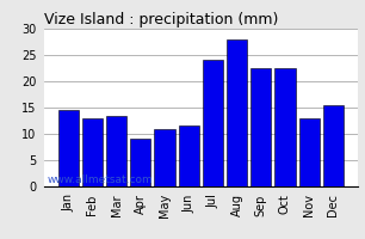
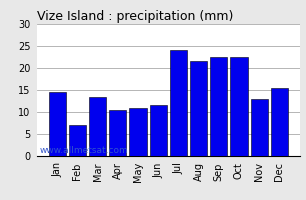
Feb: 13.0 -> 7.0
Apr: 9.0 -> 10.5
Aug: 28.0 -> 21.5
